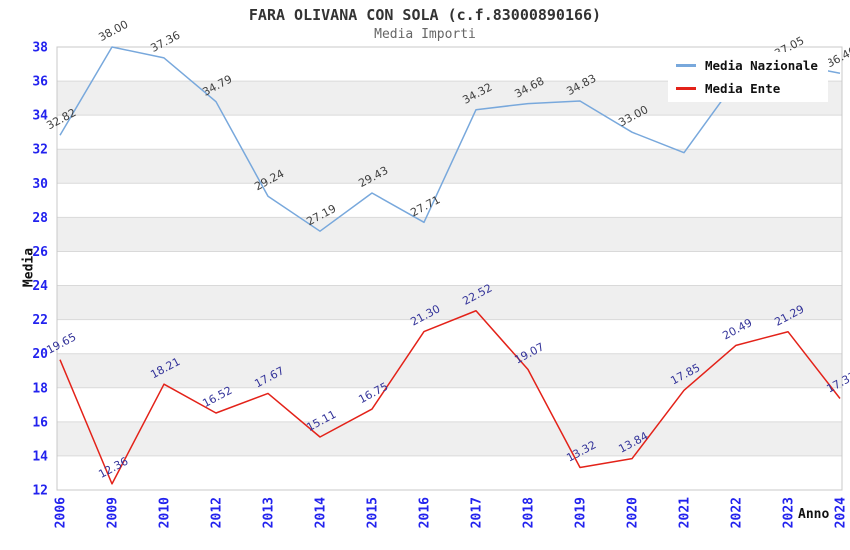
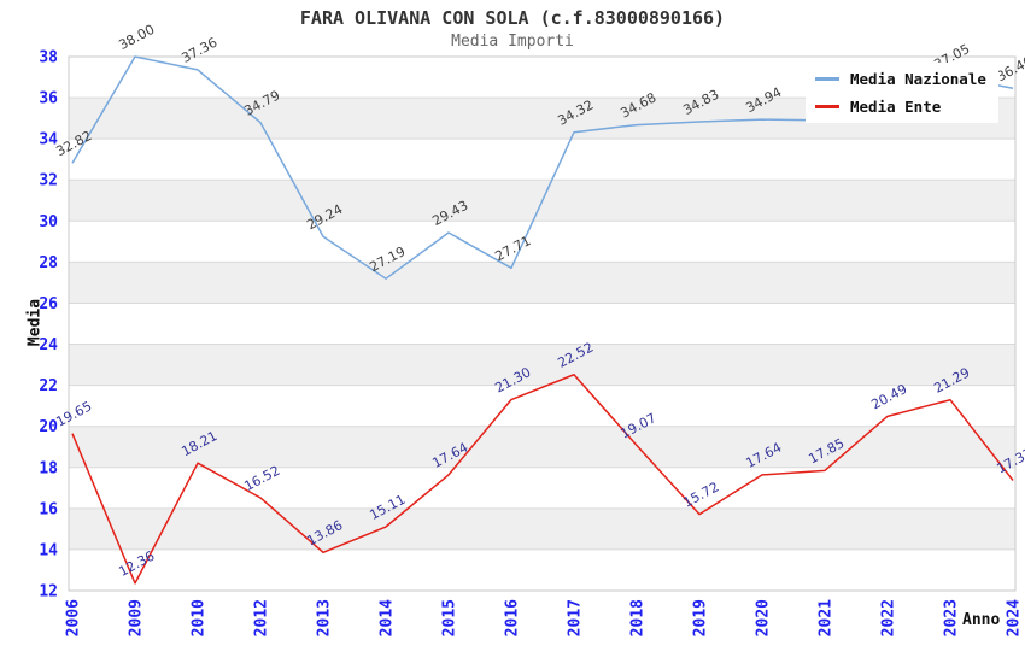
Media Ente/2013: 17.67 -> 13.86
Media Ente/2015: 16.75 -> 17.64
Media Ente/2019: 13.32 -> 15.72
Media Nazionale/2020: 33.00 -> 34.94
Media Ente/2020: 13.84 -> 17.64
Media Nazionale/2021: 31.8 -> 34.9
Media Nazionale/2022: 36.0 -> 35.2
